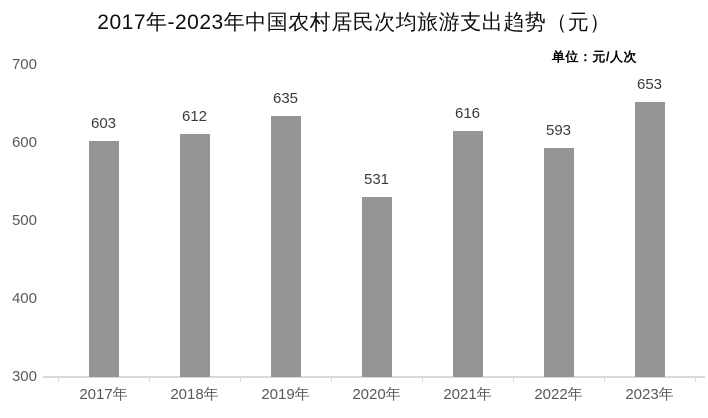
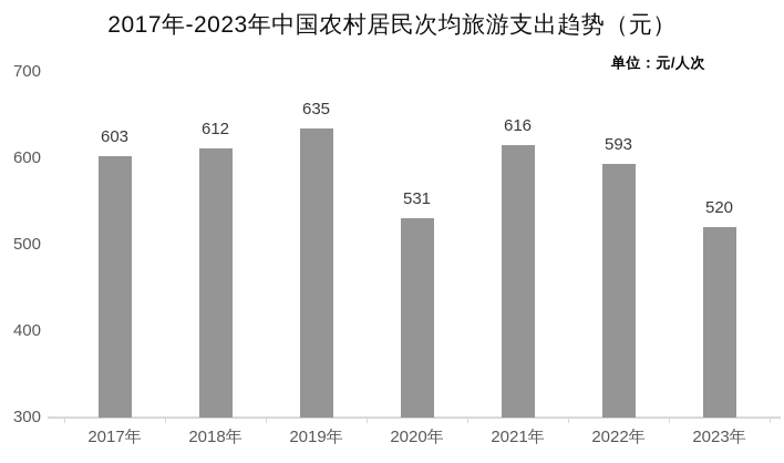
2023年: 653 -> 520
